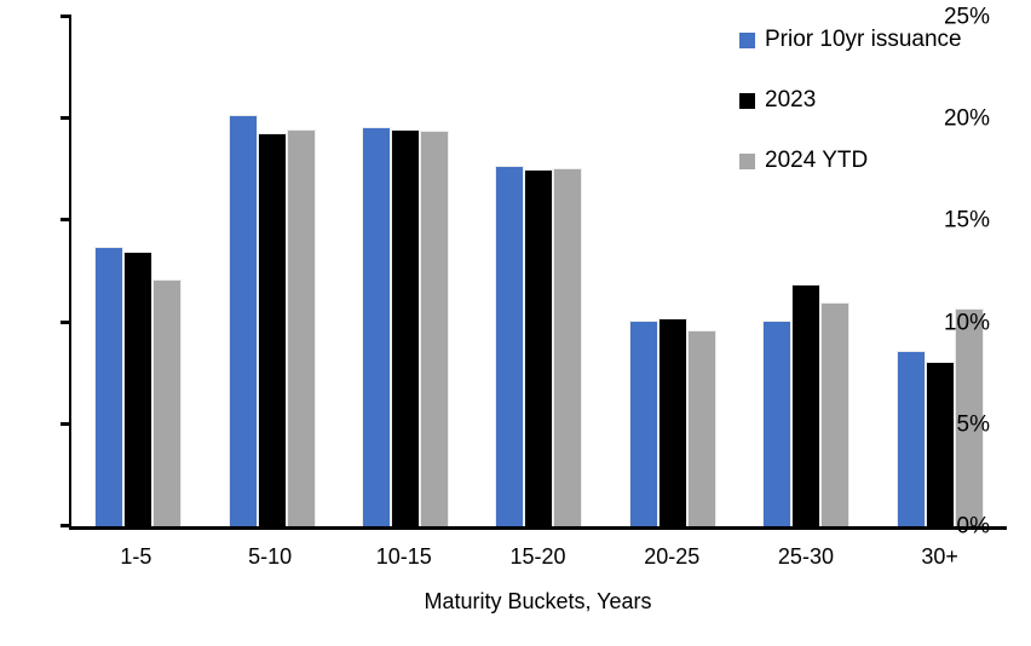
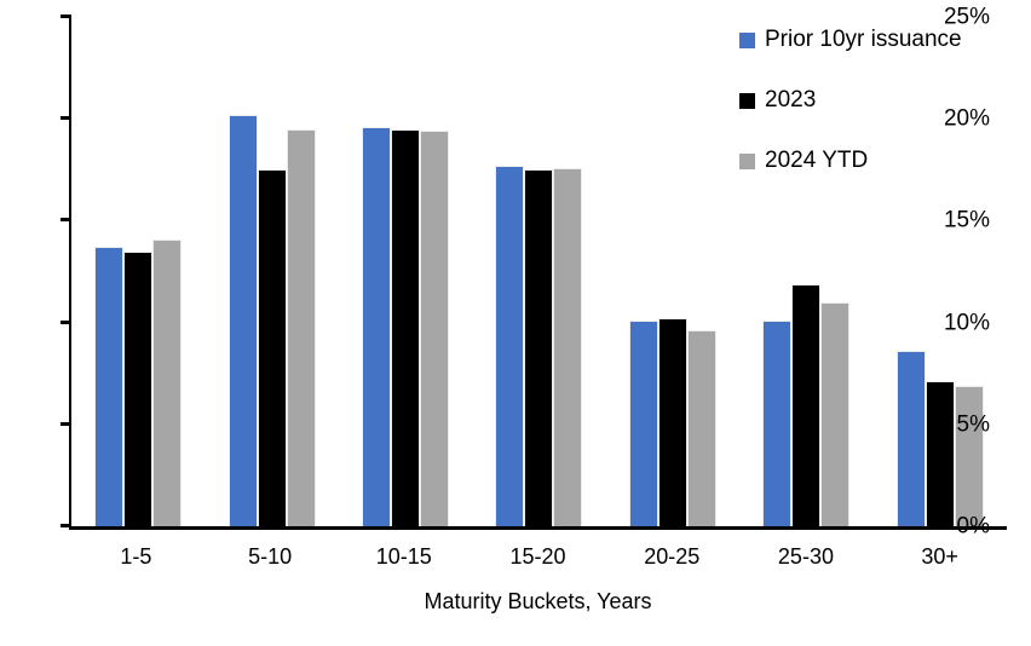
2024 YTD/1-5: 12.1% -> 14.1%
2023/5-10: 19.3% -> 17.5%
2023/30+: 8.1% -> 7.1%
2024 YTD/30+: 10.7% -> 6.9%
